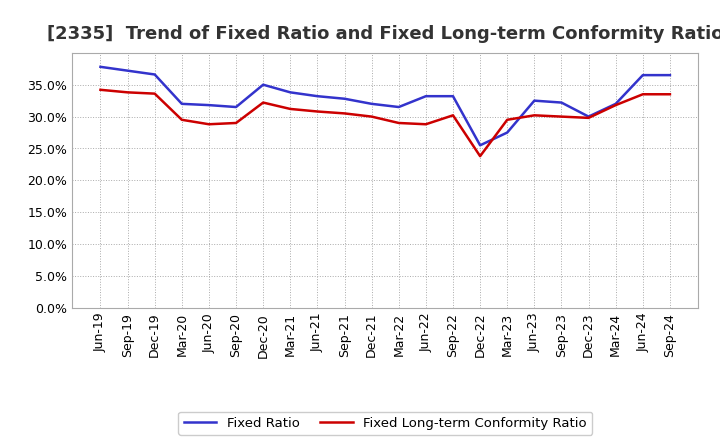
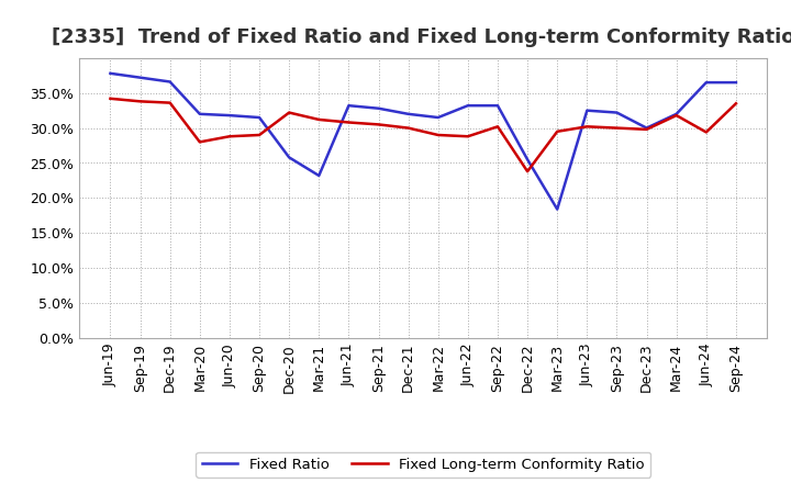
Fixed Long-term Conformity Ratio/Mar-20: 29.5% -> 28.0%
Fixed Ratio/Dec-20: 35.0% -> 25.8%
Fixed Ratio/Mar-21: 33.8% -> 23.2%
Fixed Ratio/Mar-23: 27.5% -> 18.4%
Fixed Long-term Conformity Ratio/Jun-24: 33.5% -> 29.4%
